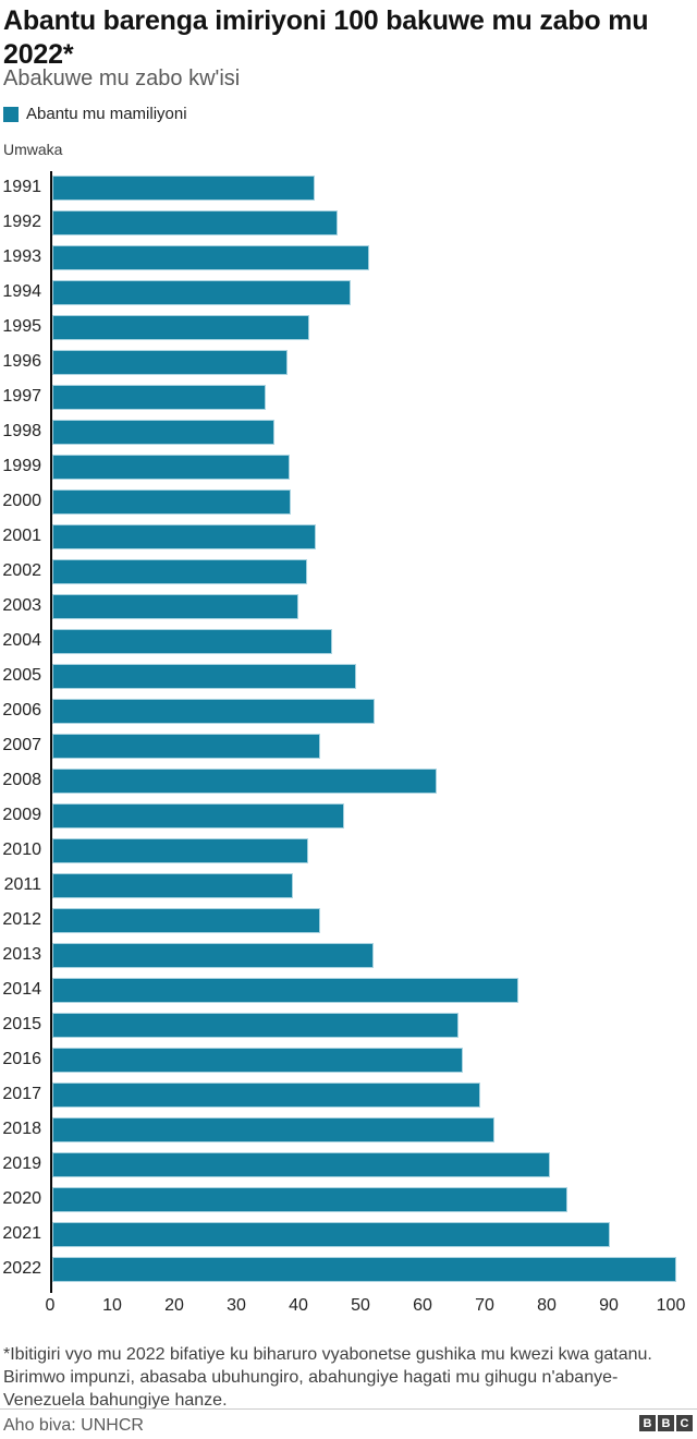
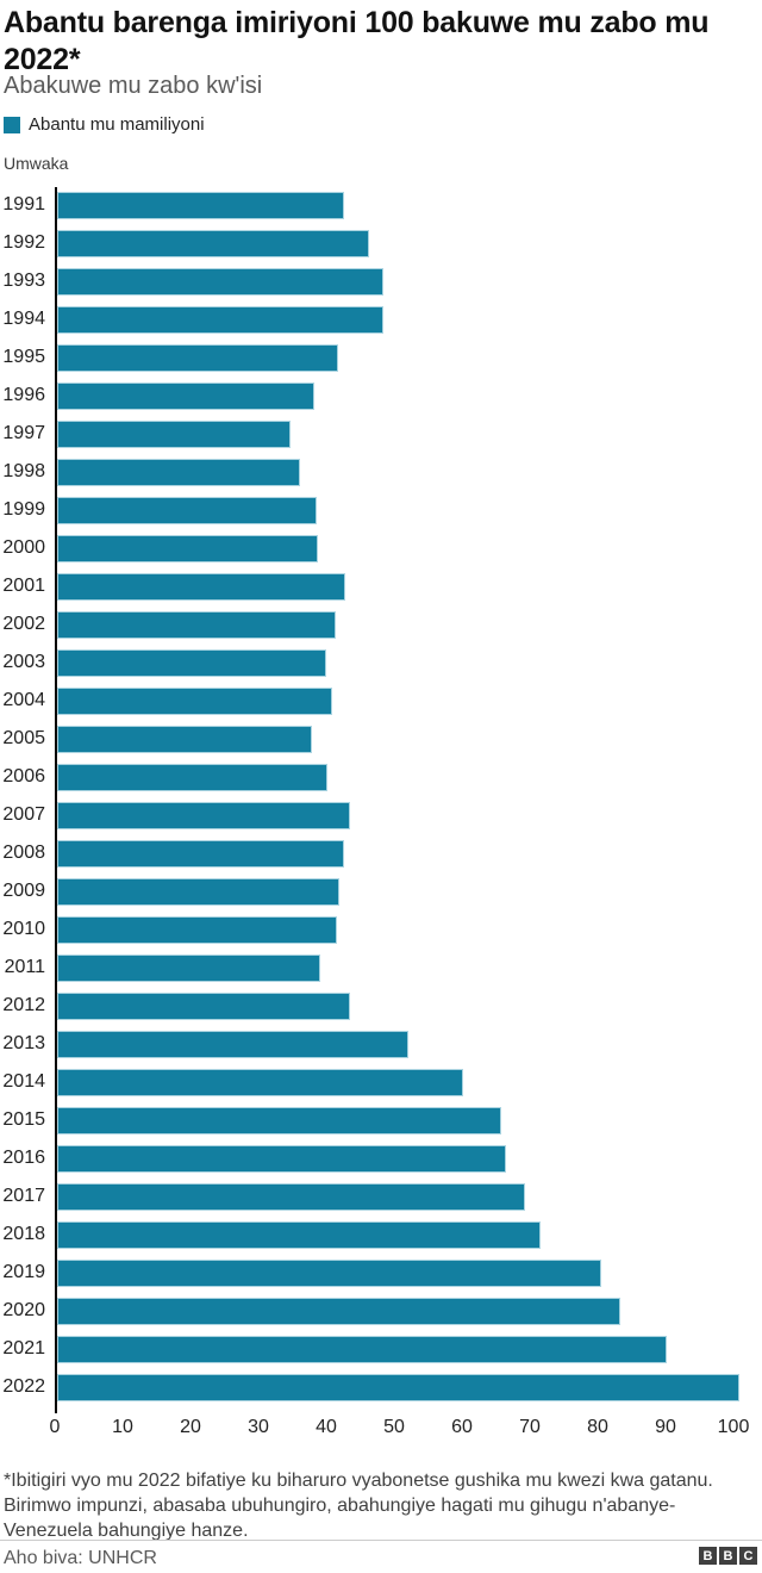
1993: 51 -> 48
2004: 45 -> 40
2005: 49 -> 38
2006: 52 -> 40
2008: 62 -> 42
2009: 47 -> 42
2014: 75 -> 60
